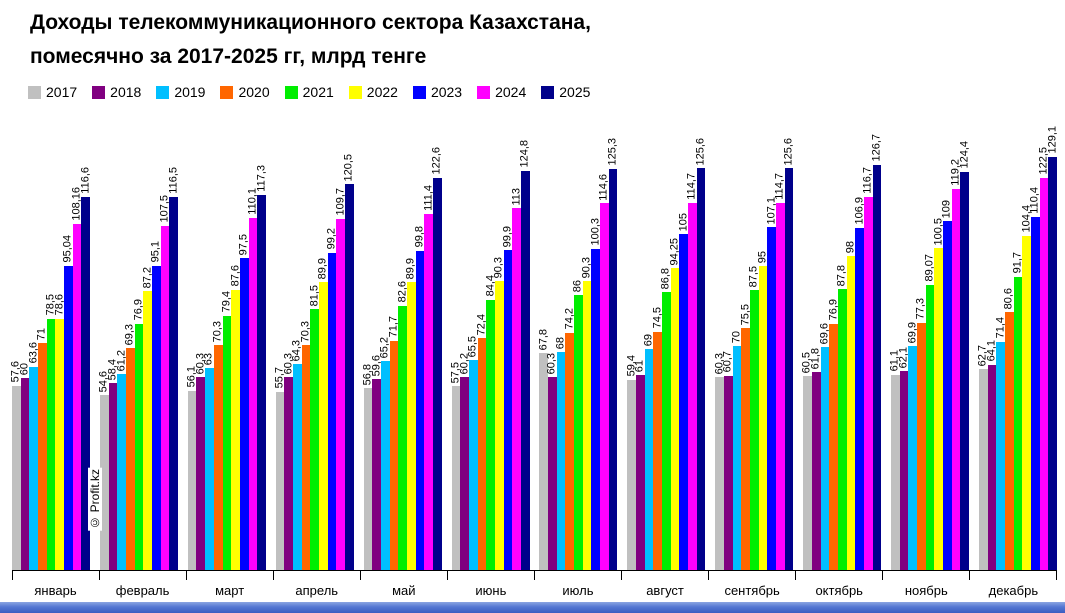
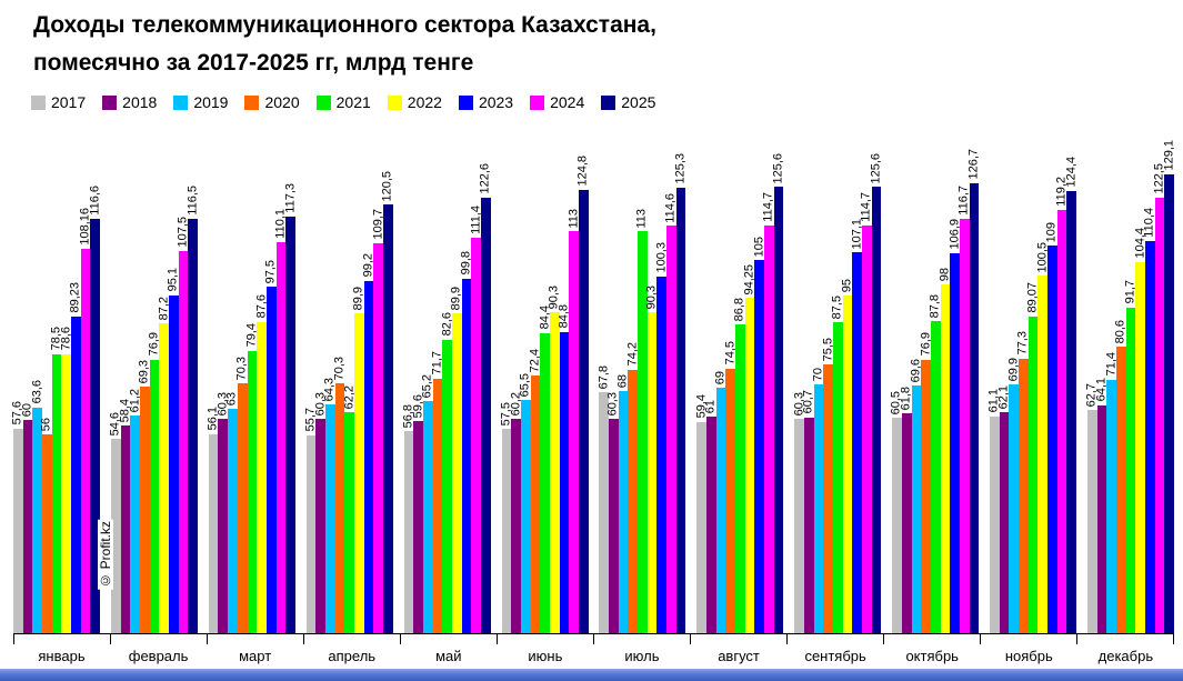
2020/январь: 71 -> 56
2023/январь: 95,04 -> 89,23
2021/апрель: 81,5 -> 62,2
2023/июнь: 99,9 -> 84,8
2021/июль: 86 -> 113
